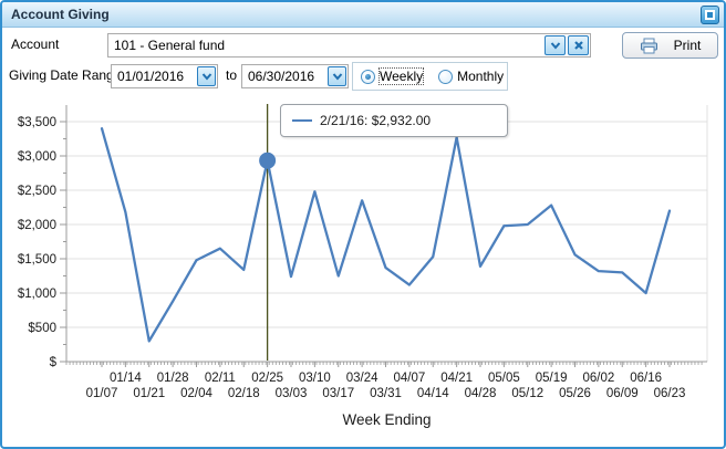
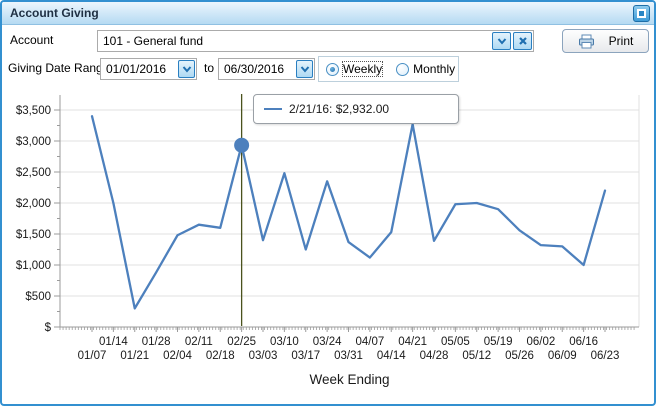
01/14: $2200 -> $2000
02/18: $1300 -> $1600
03/03: $1200 -> $1400
05/19: $2300 -> $1900
